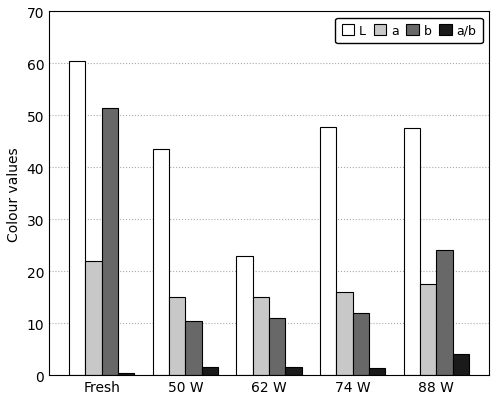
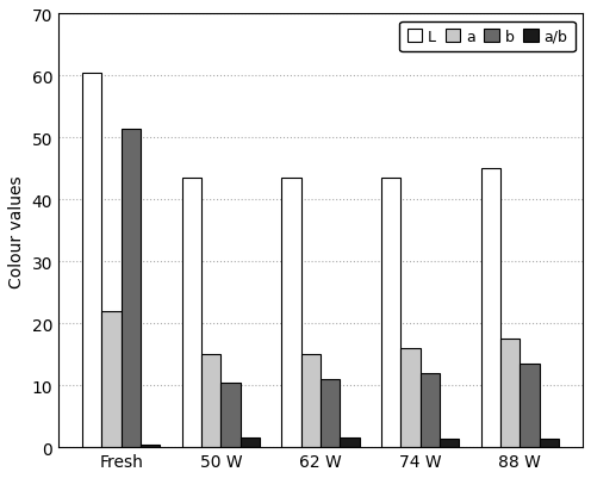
L/62 W: 23.0 -> 43.5
L/74 W: 47.8 -> 43.5
L/88 W: 47.6 -> 45.0
b/88 W: 24.0 -> 13.5
a/b/88 W: 4.0 -> 1.3
